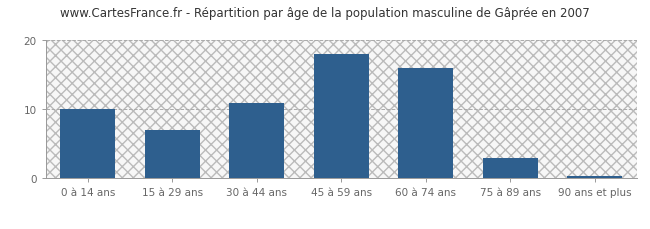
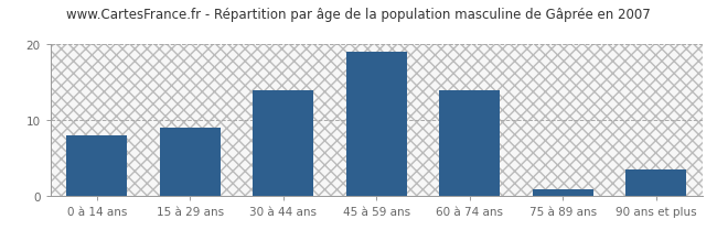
0 à 14 ans: 10.0 -> 8.0
15 à 29 ans: 7.0 -> 9.0
30 à 44 ans: 11.0 -> 14.0
45 à 59 ans: 18.0 -> 19.0
60 à 74 ans: 16.0 -> 14.0
75 à 89 ans: 3.0 -> 1.0
90 ans et plus: 0.3 -> 3.6
